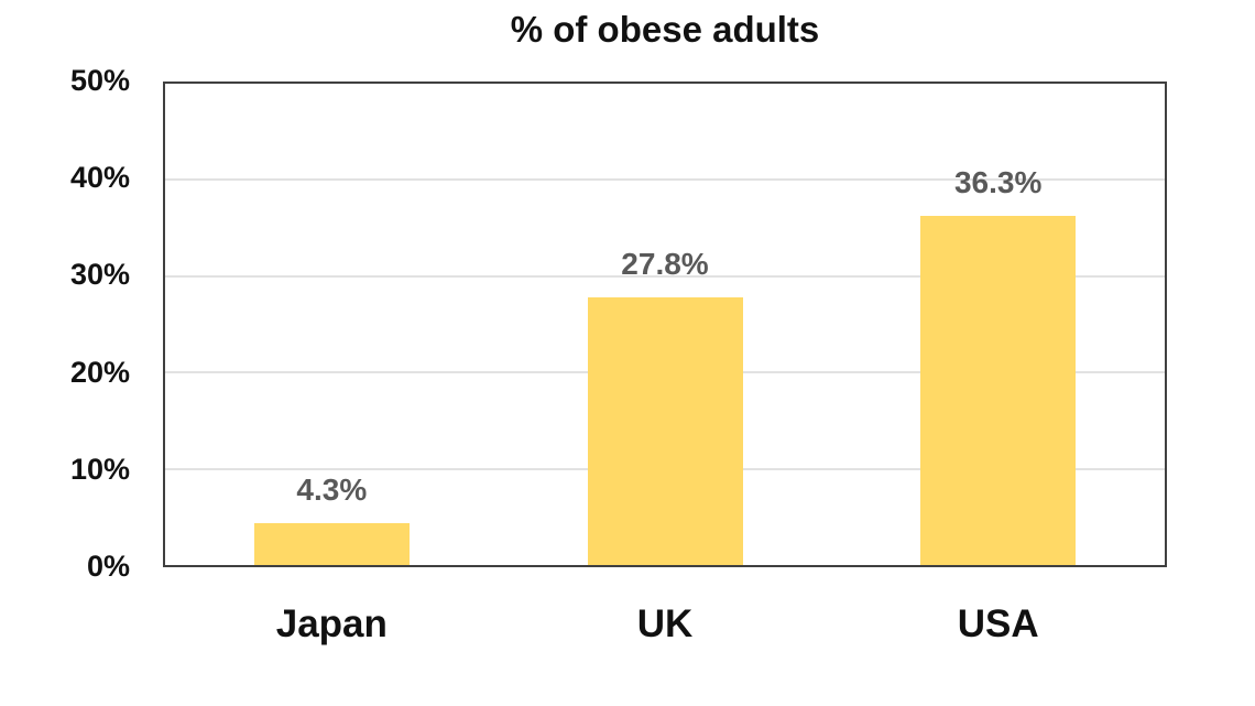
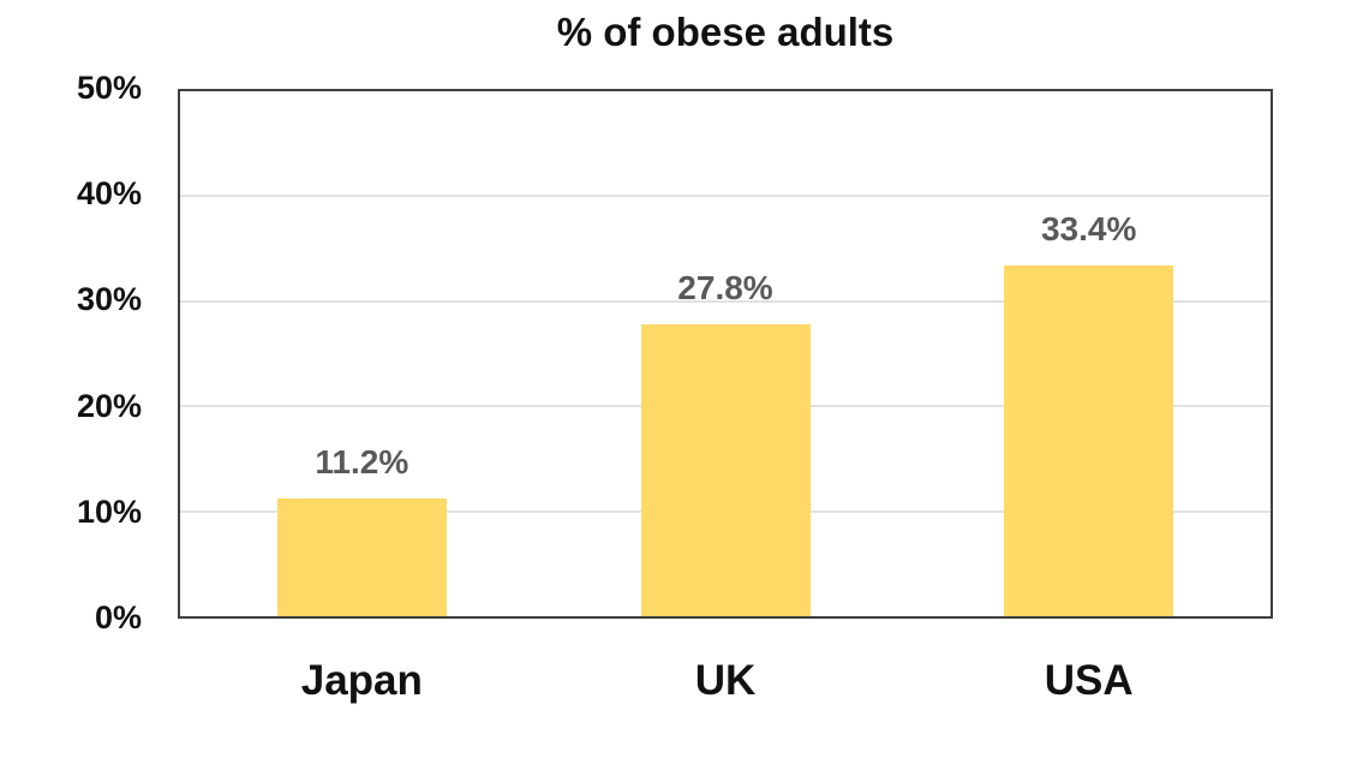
Japan: 4.3% -> 11.2%
USA: 36.3% -> 33.4%
